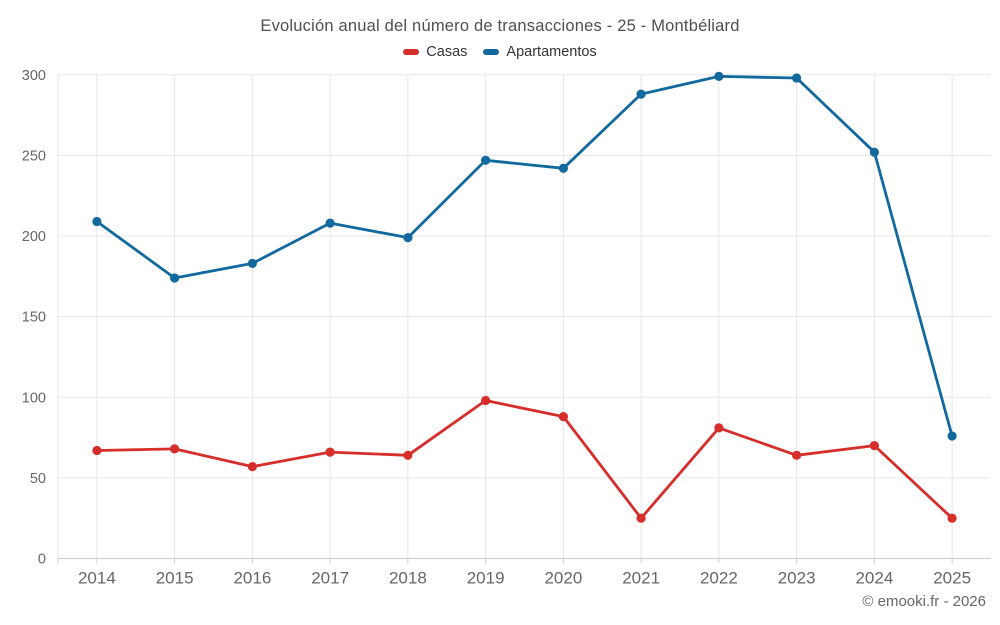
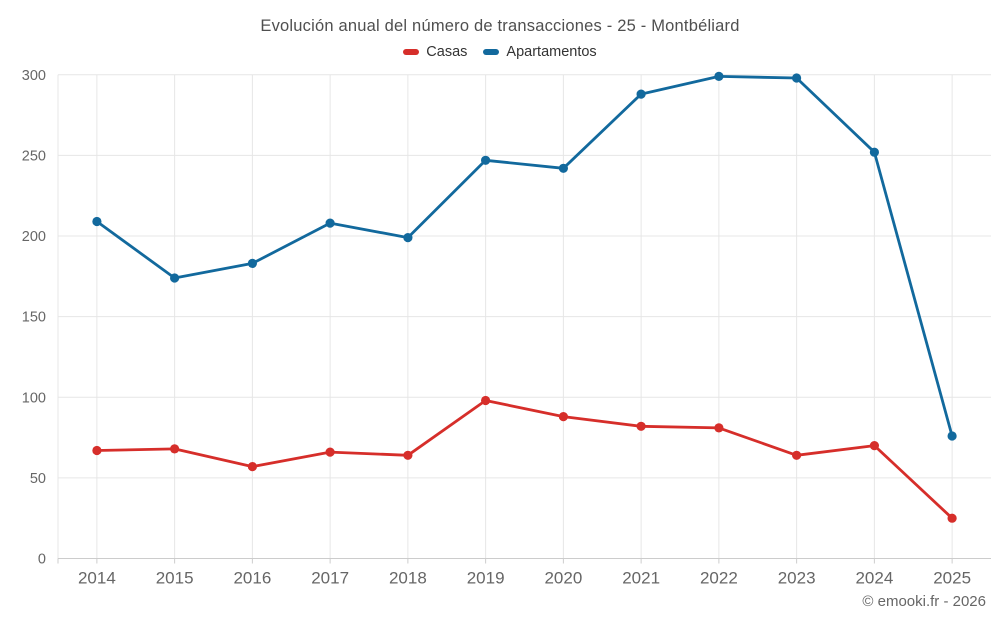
Casas/2021: 25 -> 82
